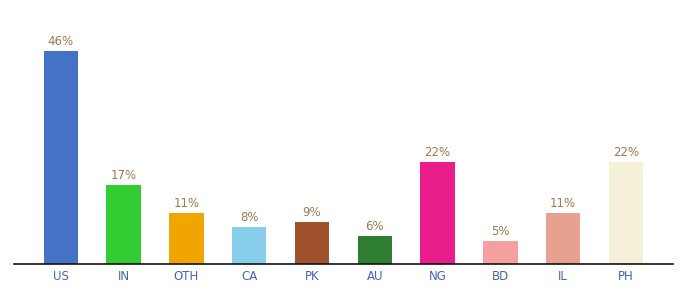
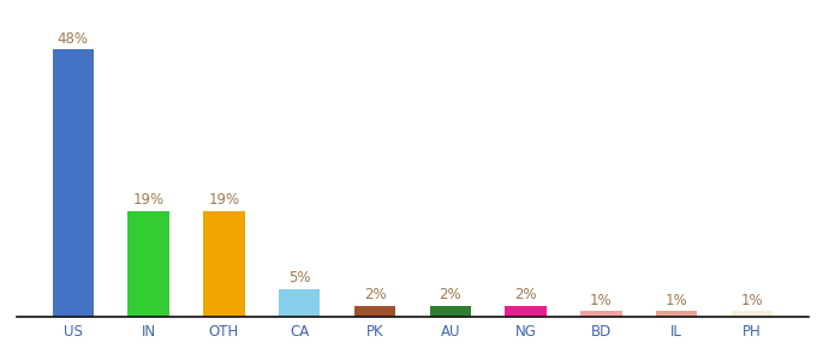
US: 46% -> 48%
IN: 17% -> 19%
OTH: 11% -> 19%
CA: 8% -> 5%
PK: 9% -> 2%
AU: 6% -> 2%
NG: 22% -> 2%
BD: 5% -> 1%
IL: 11% -> 1%
PH: 22% -> 1%
